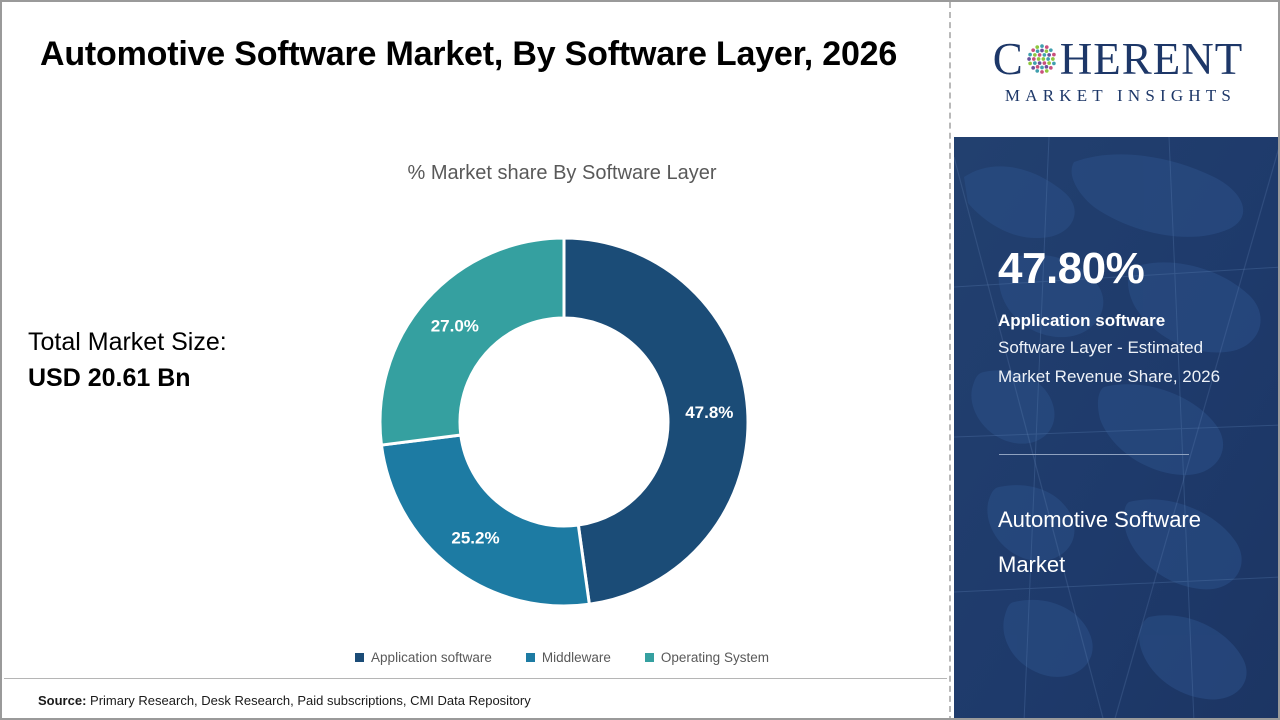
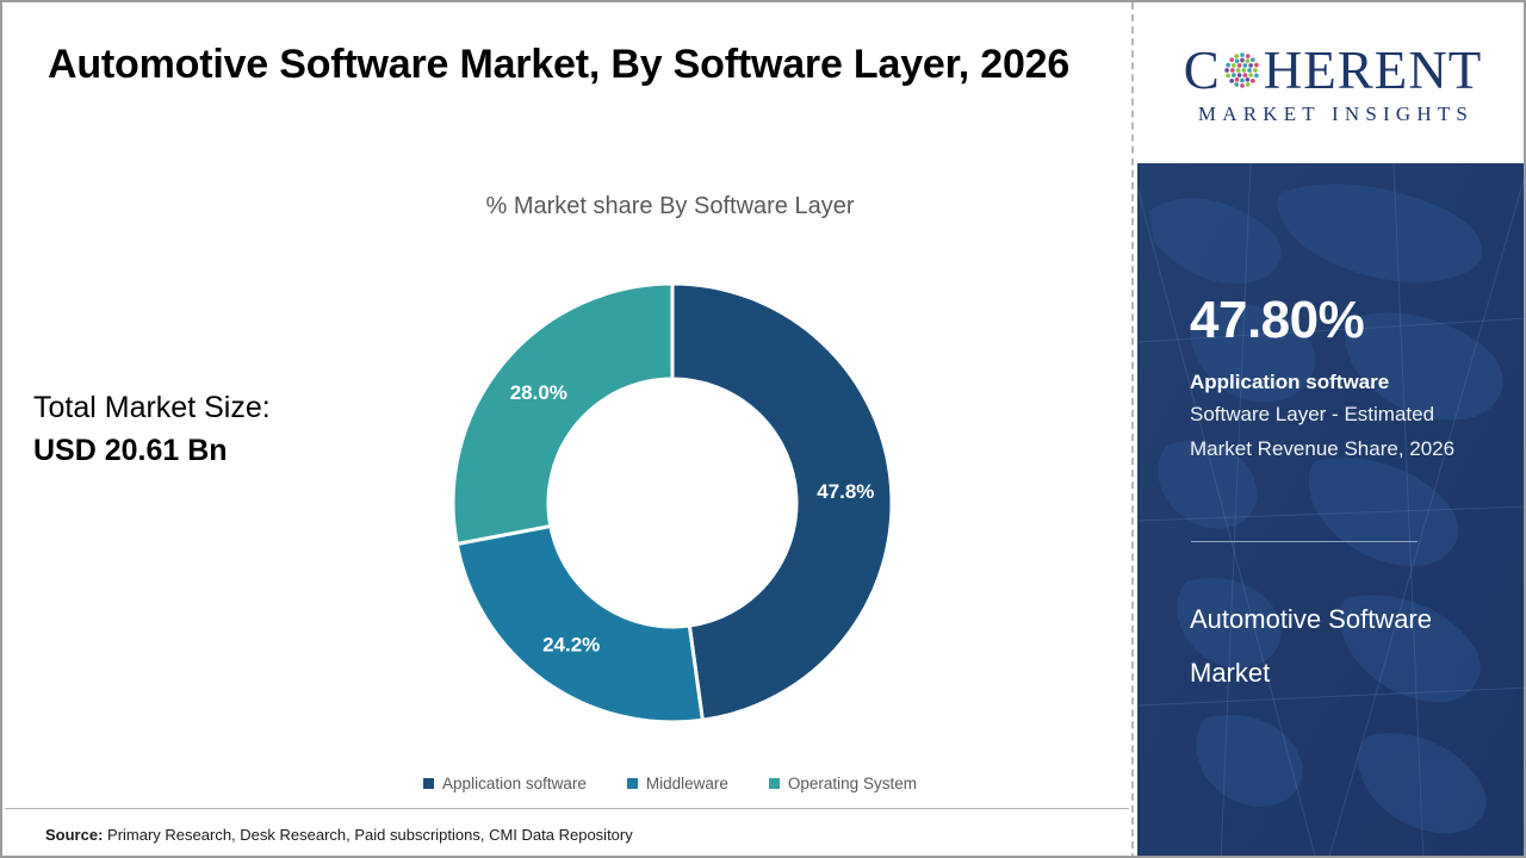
Middleware: 25.2% -> 24.2%
Operating System: 27.0% -> 28.0%
